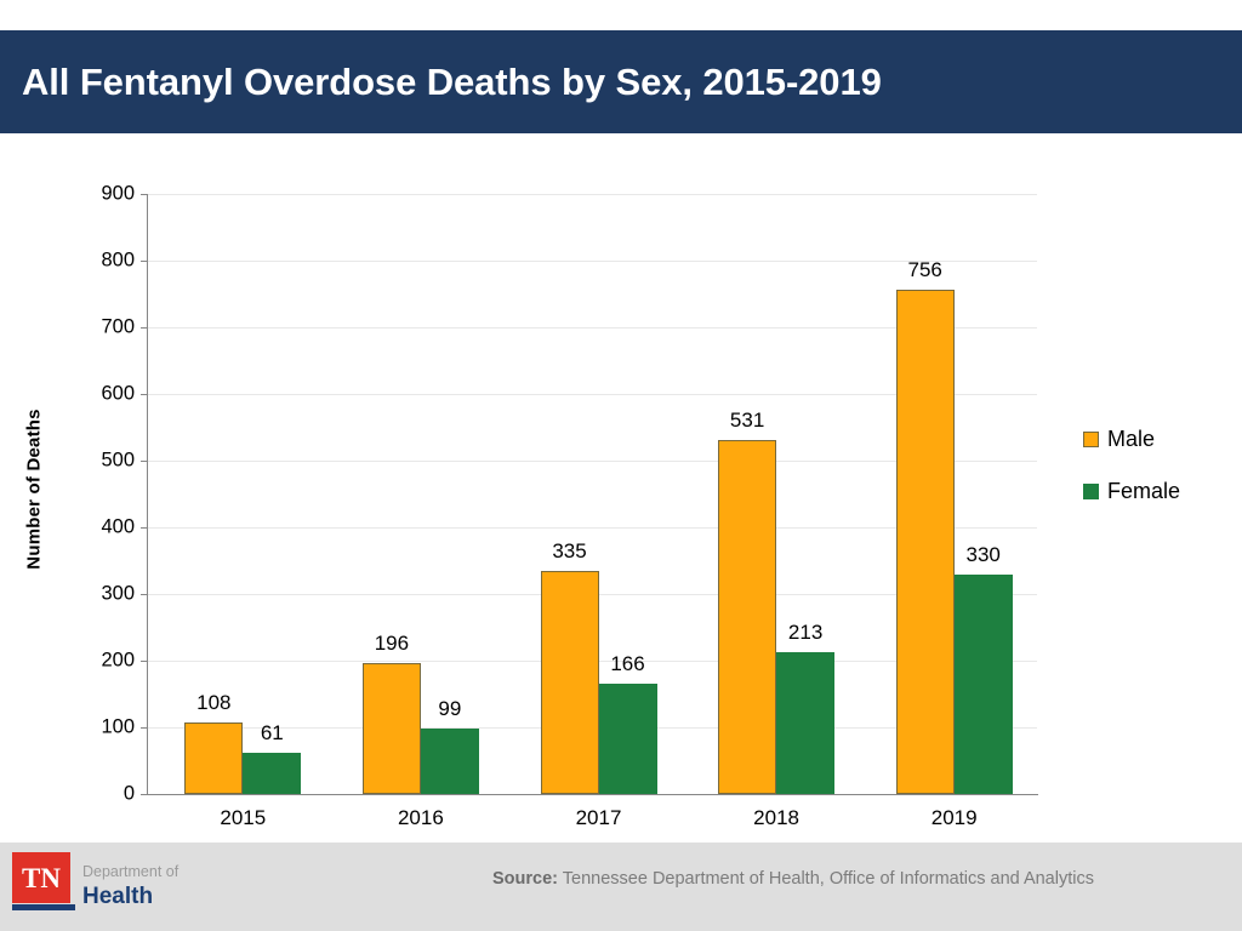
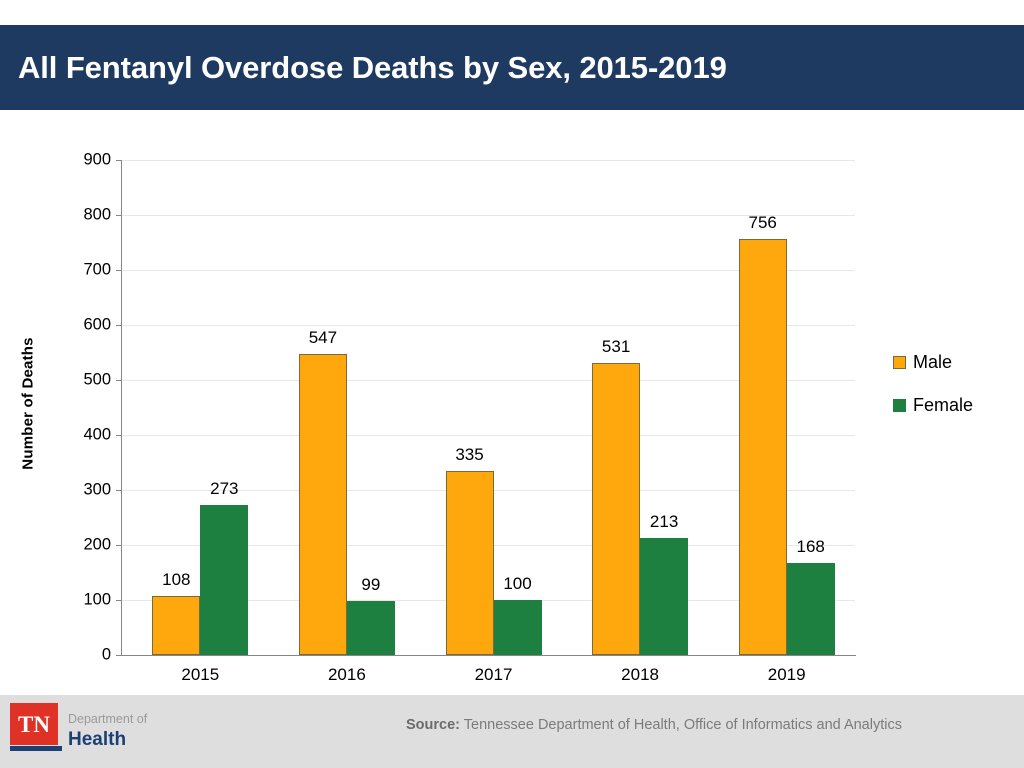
Female/2015: 61 -> 273
Male/2016: 196 -> 547
Female/2017: 166 -> 100
Female/2019: 330 -> 168
